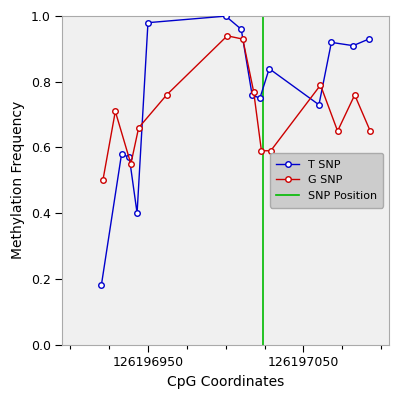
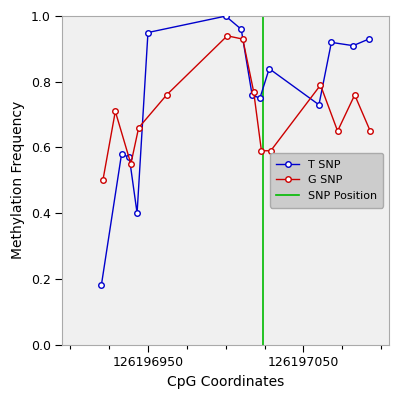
T SNP/126196950: 0.98 -> 0.95
